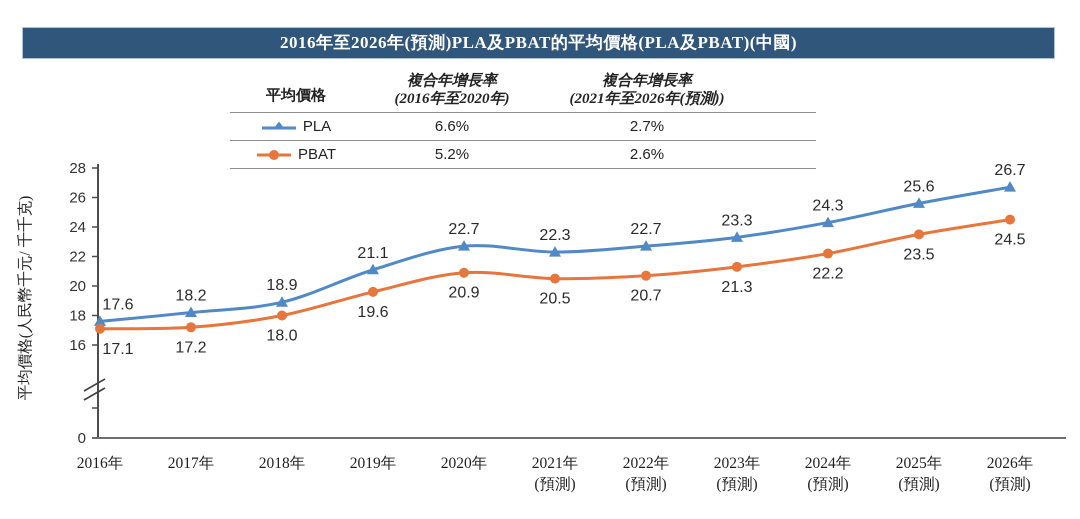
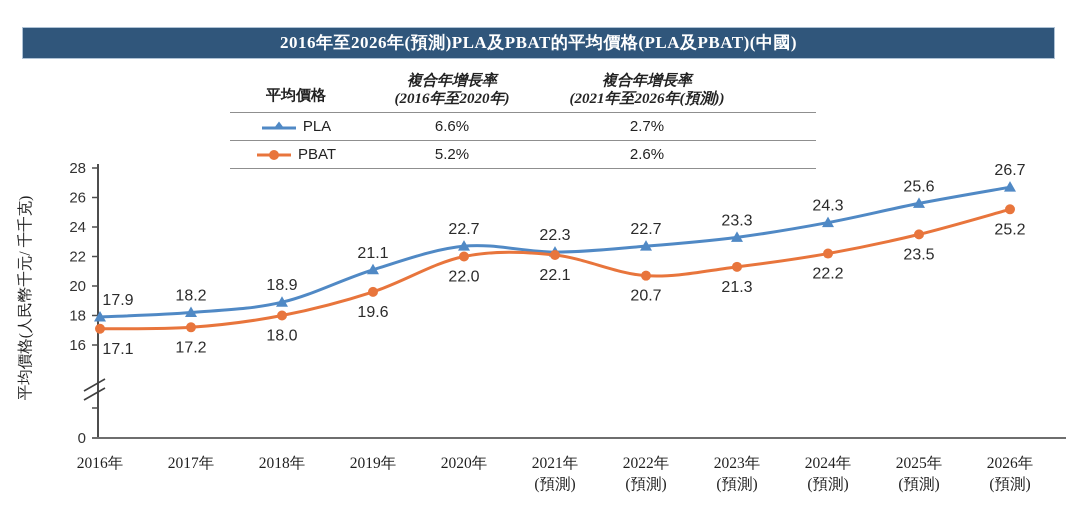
PLA/2016年: 17.6 -> 17.9
PBAT/2020年: 20.9 -> 22.0
PBAT/2021年: 20.5 -> 22.1
PBAT/2026年: 24.5 -> 25.2
